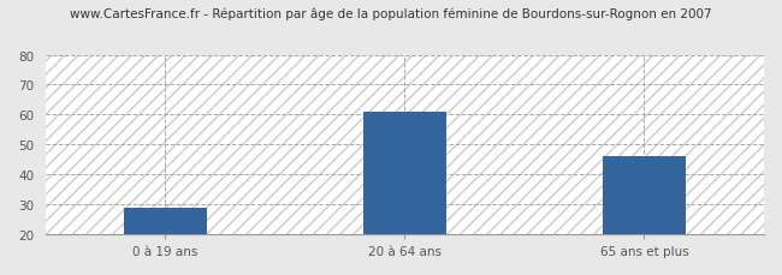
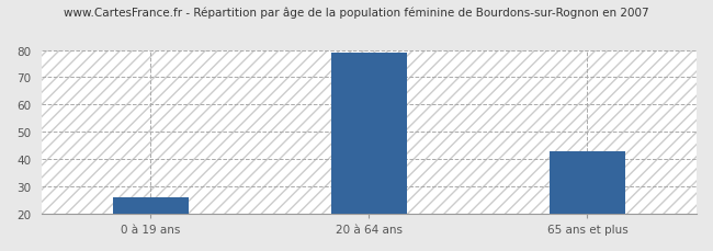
0 à 19 ans: 29 -> 26
20 à 64 ans: 61 -> 79
65 ans et plus: 46 -> 43
